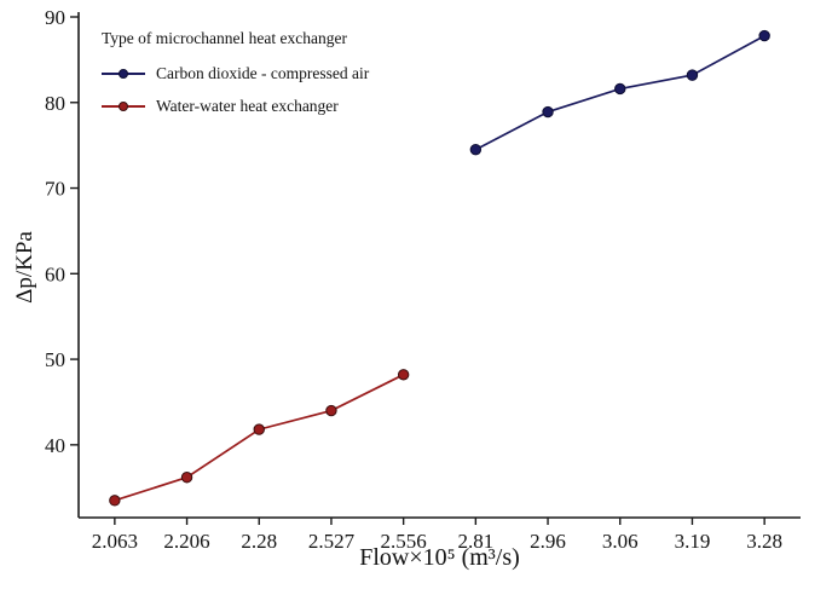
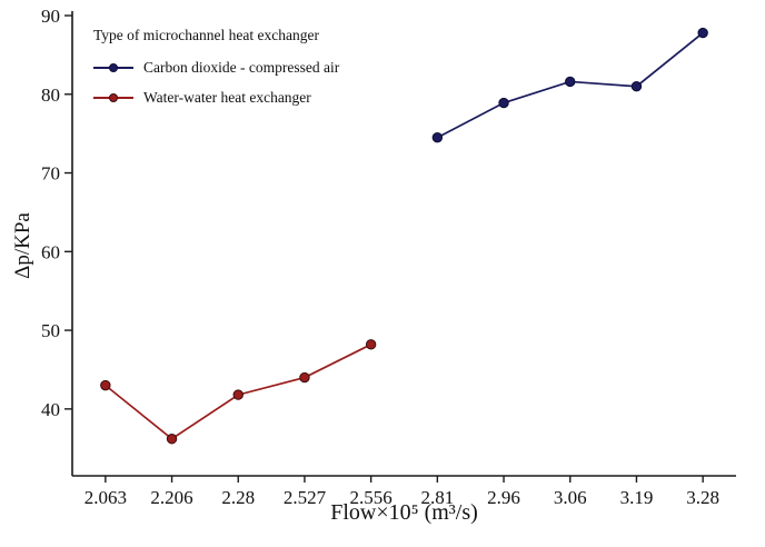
Water-water heat exchanger/2.063: 34 -> 43
Carbon dioxide - compressed air/3.19: 83 -> 81
